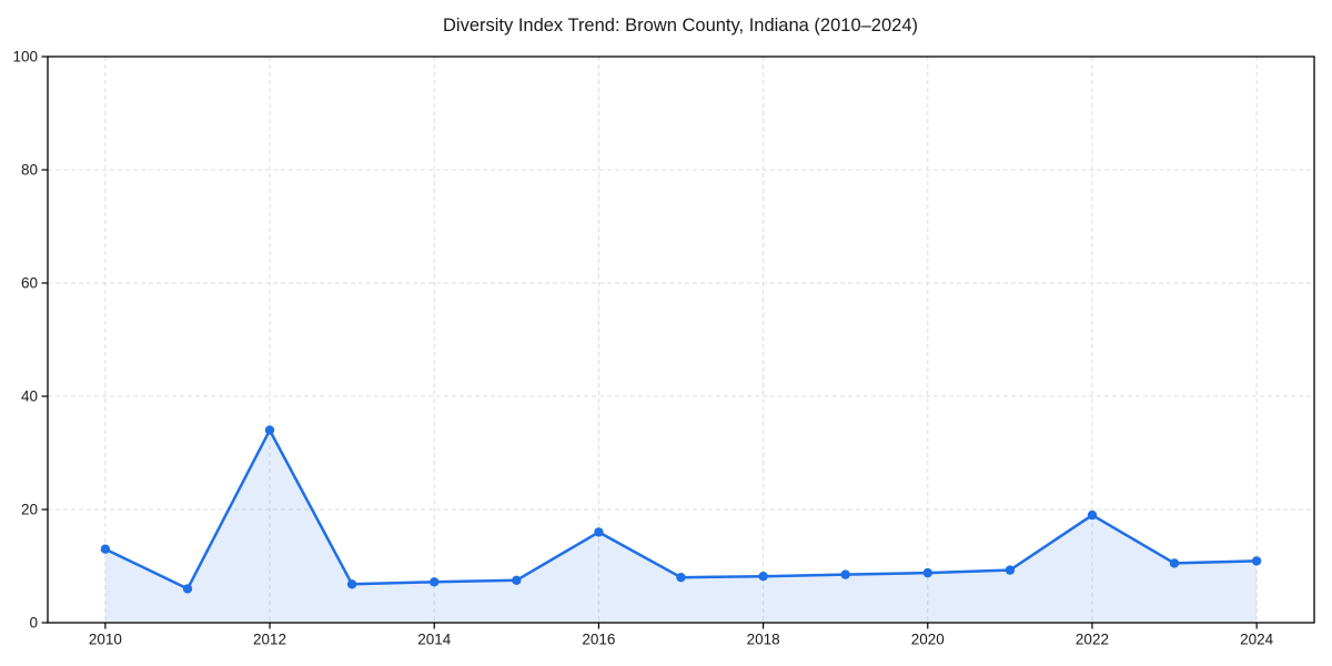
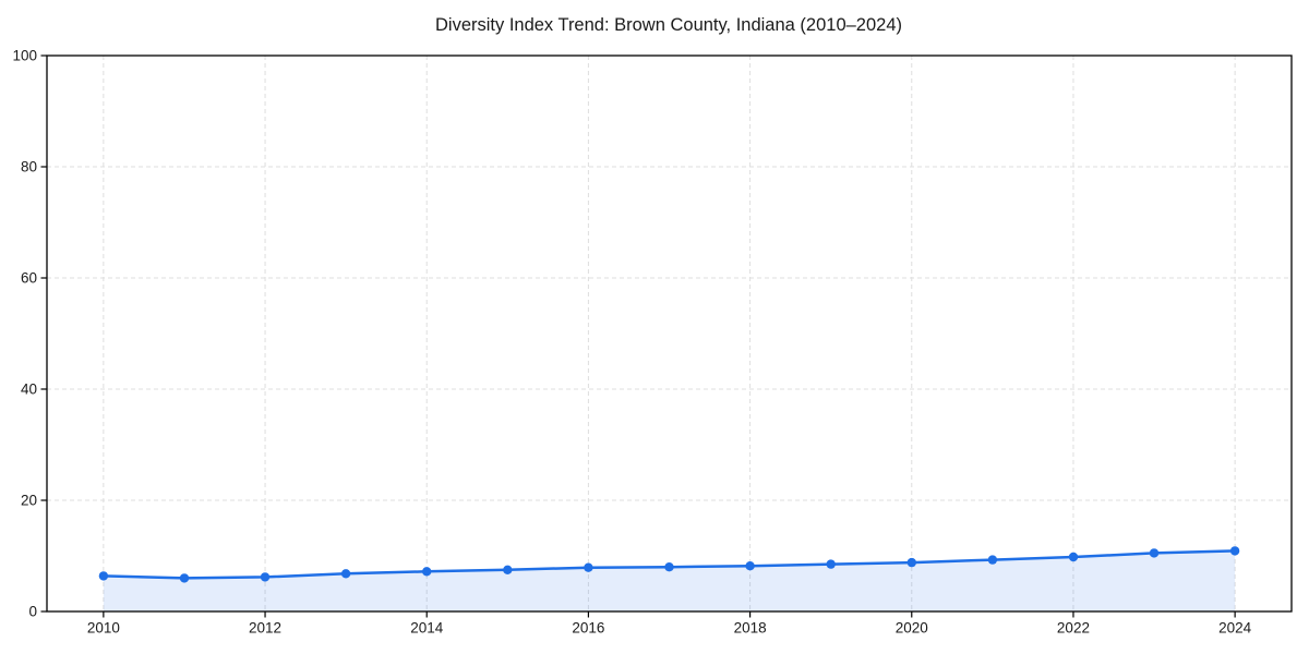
2010: 13 -> 6
2012: 34 -> 6
2016: 16 -> 8
2022: 19 -> 10
